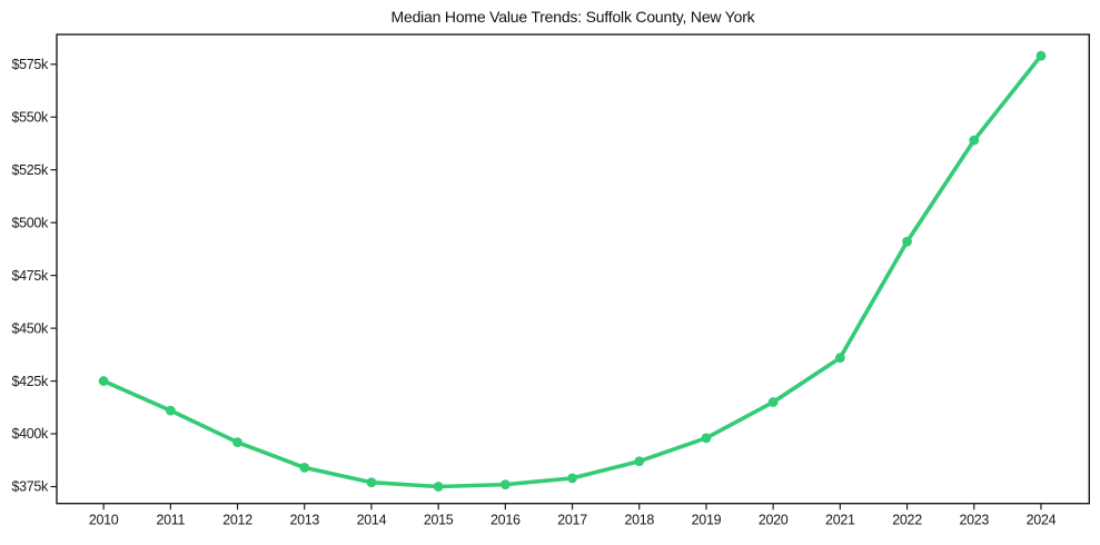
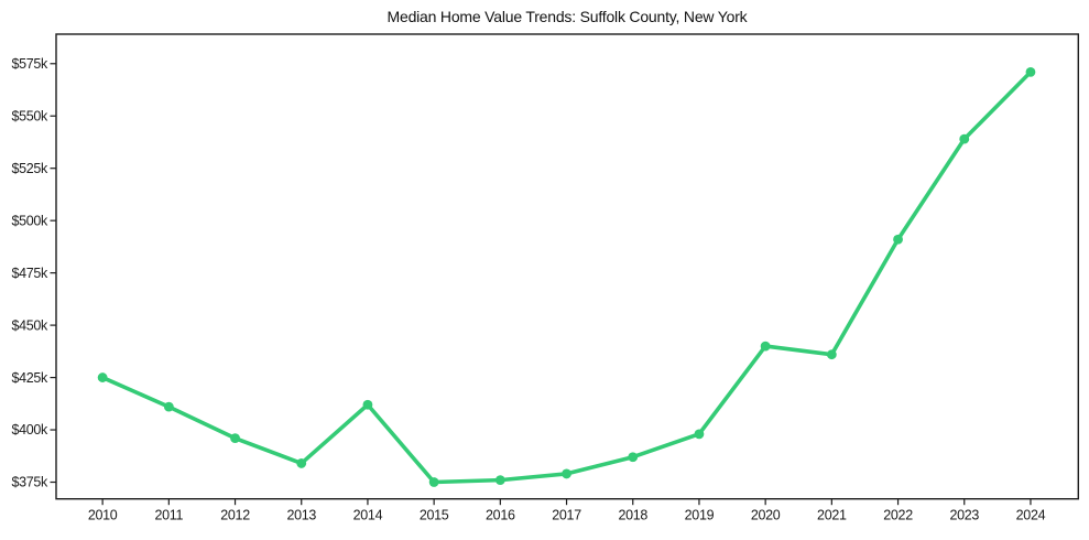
2014: $377k -> $412k
2020: $415k -> $440k
2024: $579k -> $571k
